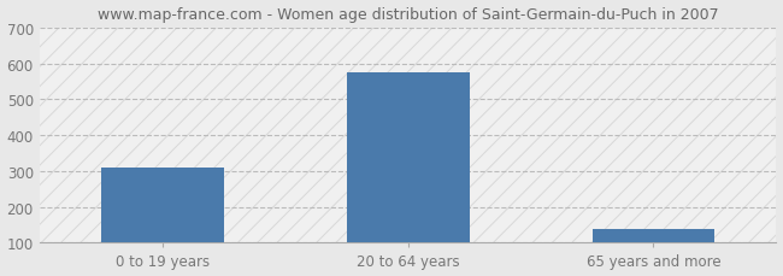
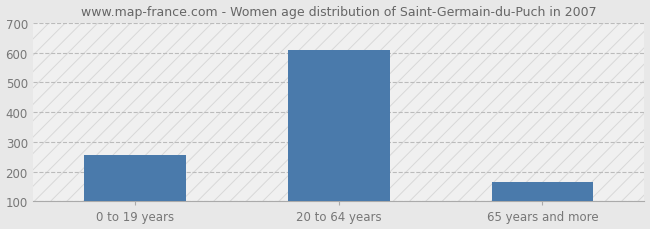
0 to 19 years: 310 -> 255
20 to 64 years: 575 -> 610
65 years and more: 140 -> 165
